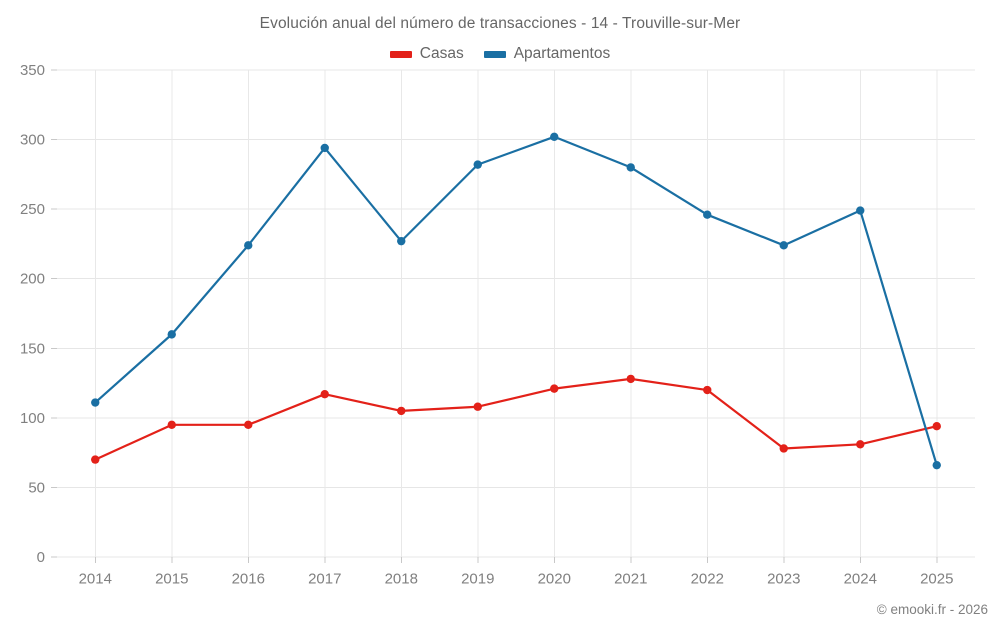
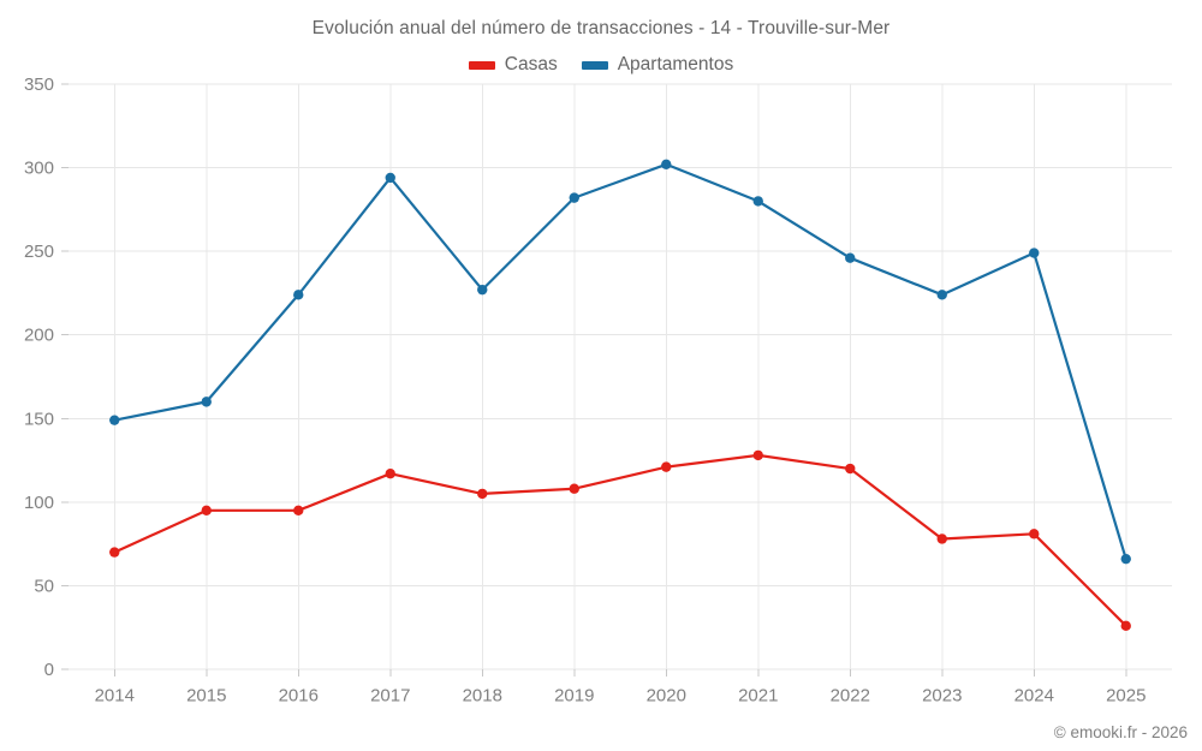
Apartamentos/2014: 111 -> 149
Casas/2025: 94 -> 26
